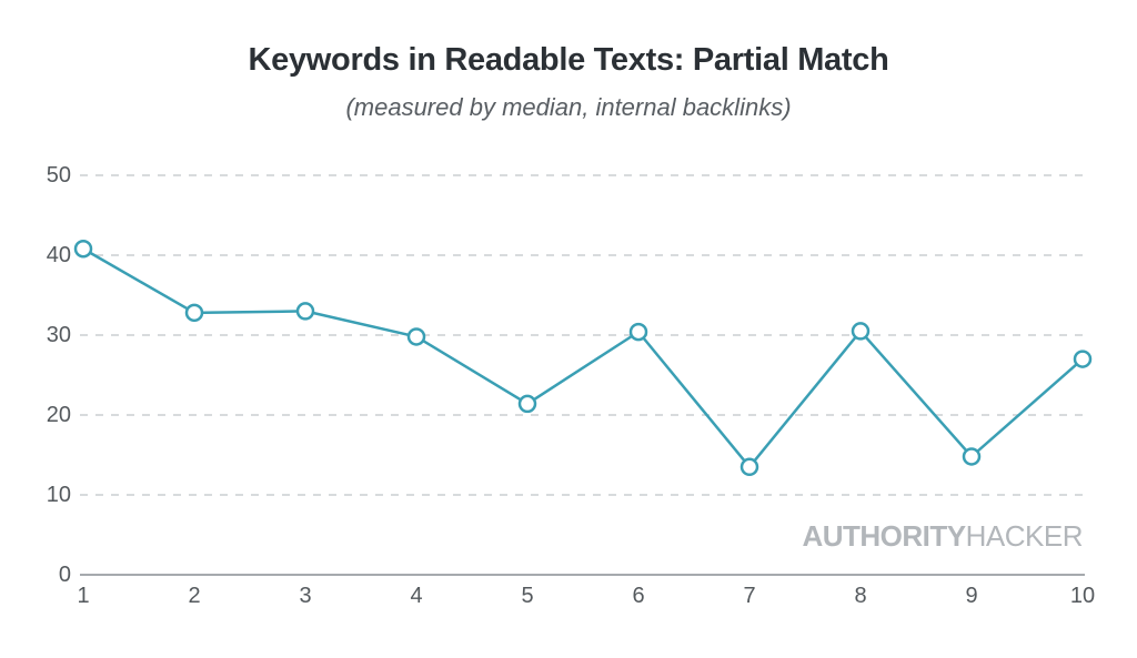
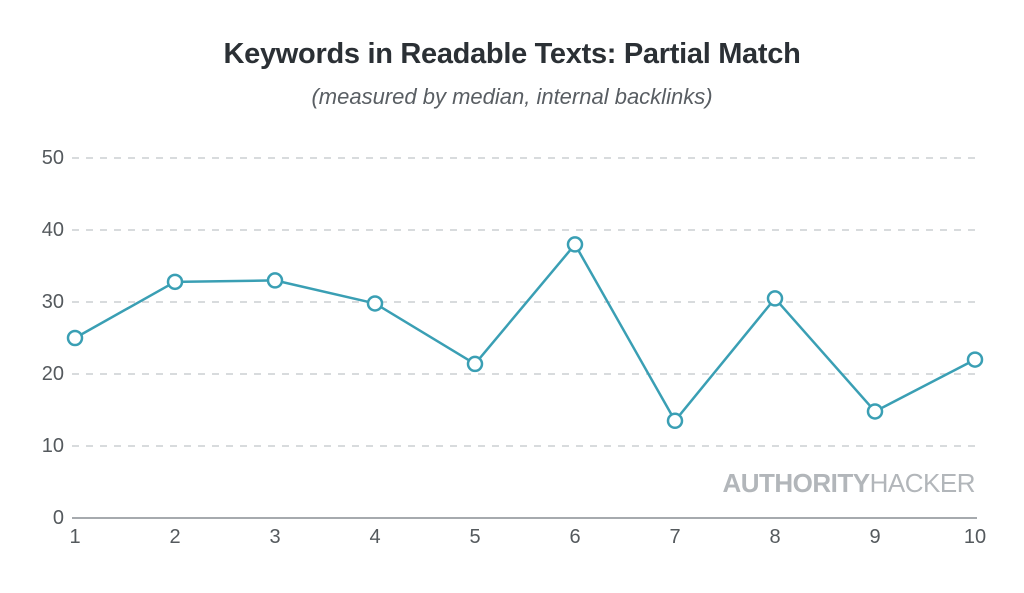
1: 41 -> 25
6: 30 -> 38
10: 27 -> 22
